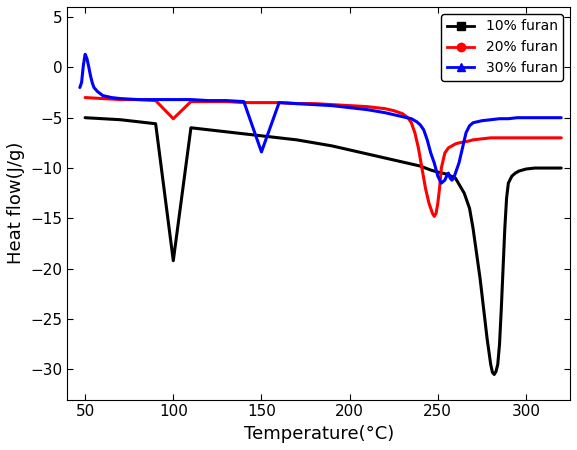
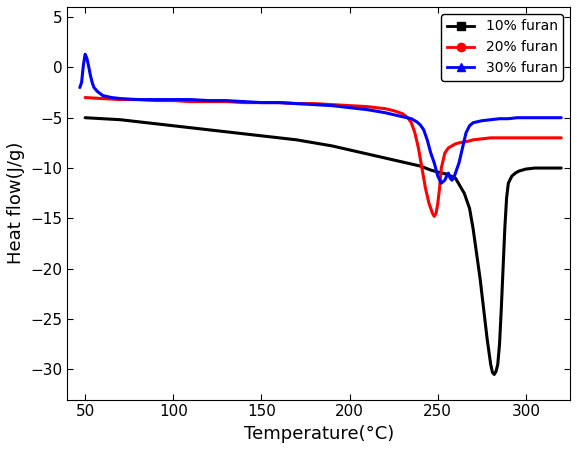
10% furan/100: -19.2 -> -5.8
20% furan/100: -5.1 -> -3.3
30% furan/150: -8.4 -> -3.5
